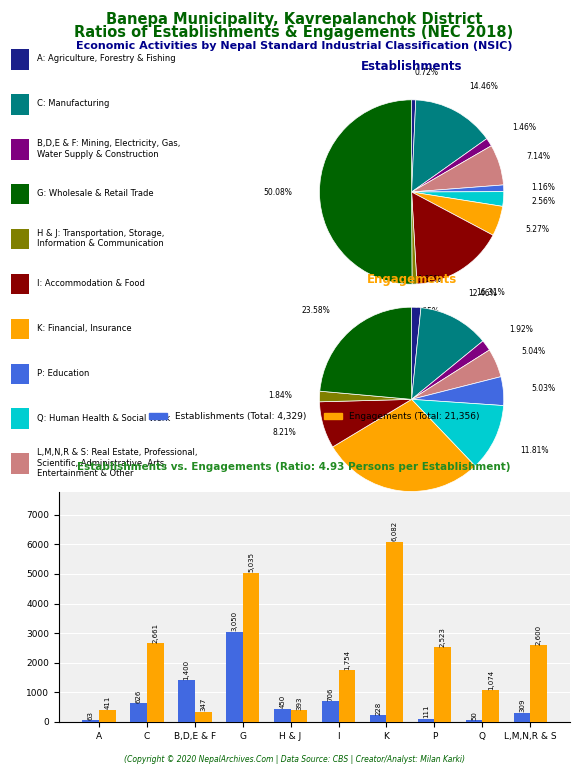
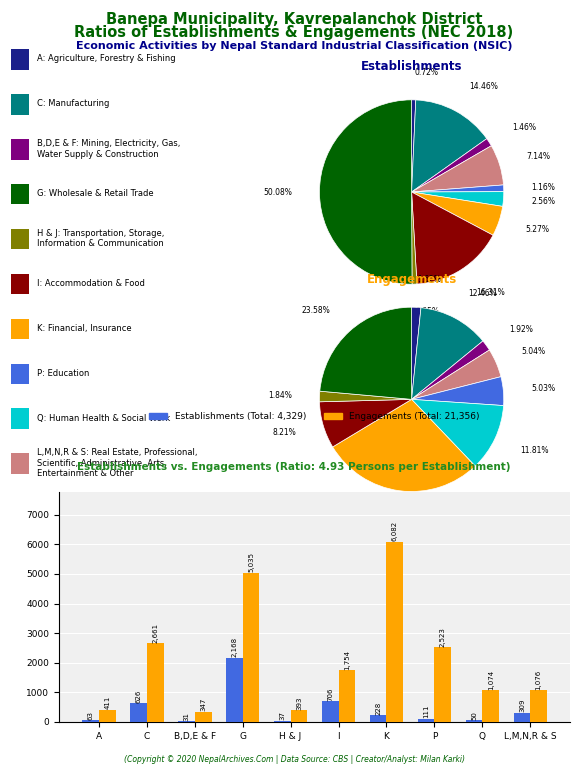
Establishments (Total: 4,329)/B,D,E & F: 1400 -> 30
Establishments (Total: 4,329)/G: 3050 -> 2170
Establishments (Total: 4,329)/H & J: 450 -> 40
Engagements (Total: 21,356)/L,M,N,R & S: 2600 -> 1080
